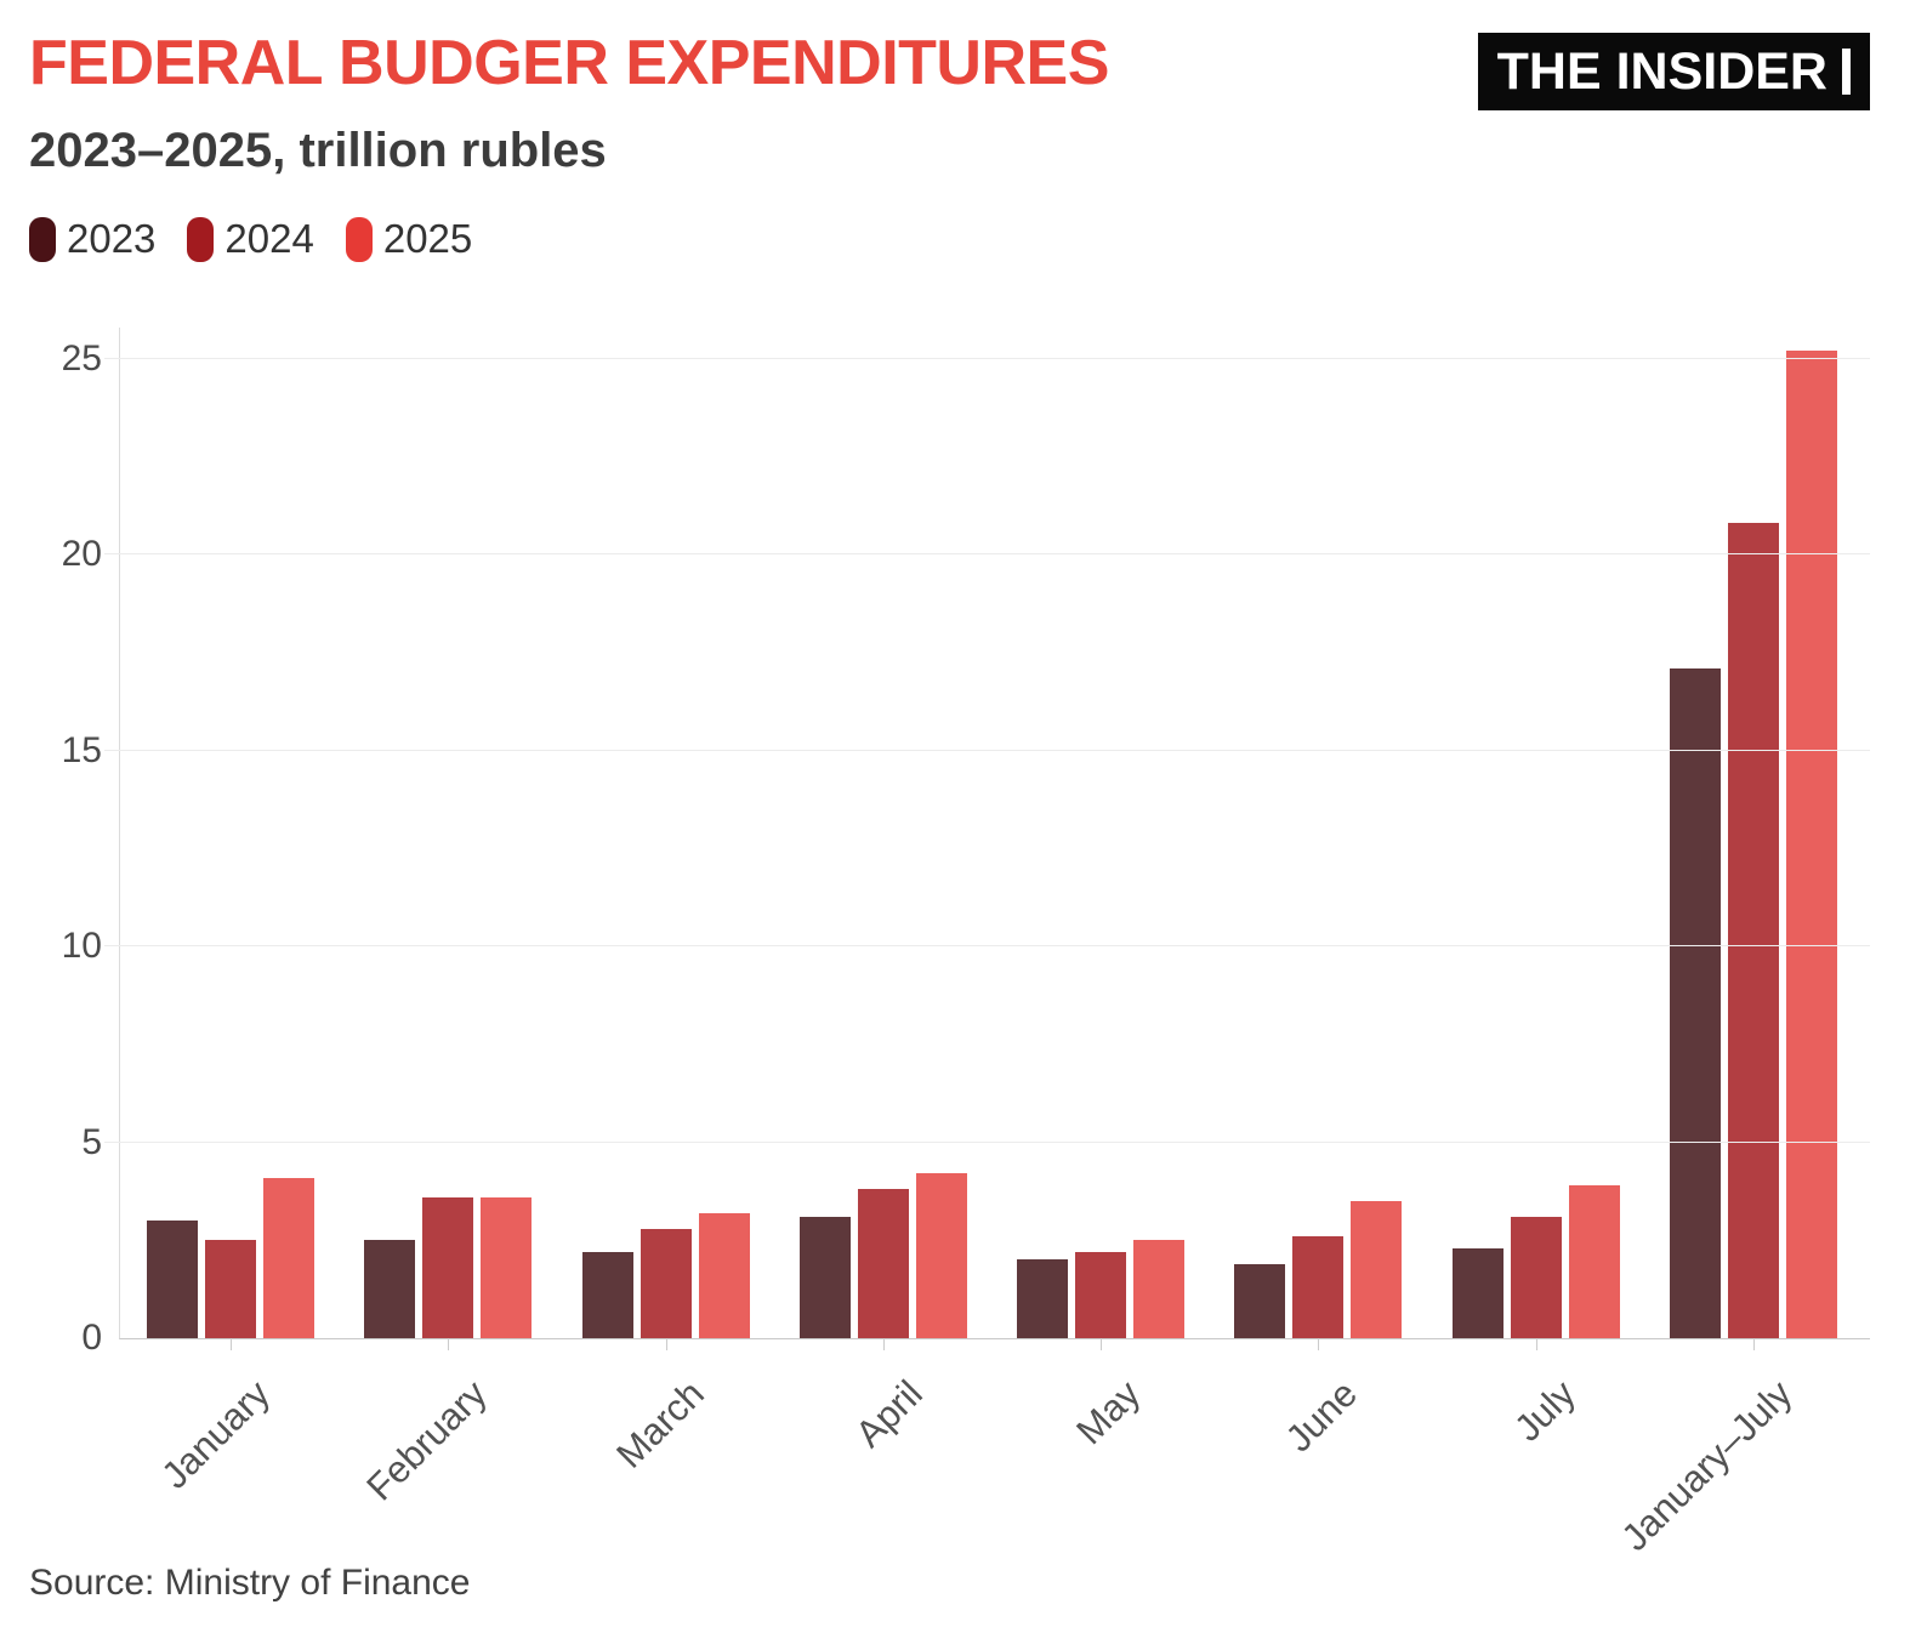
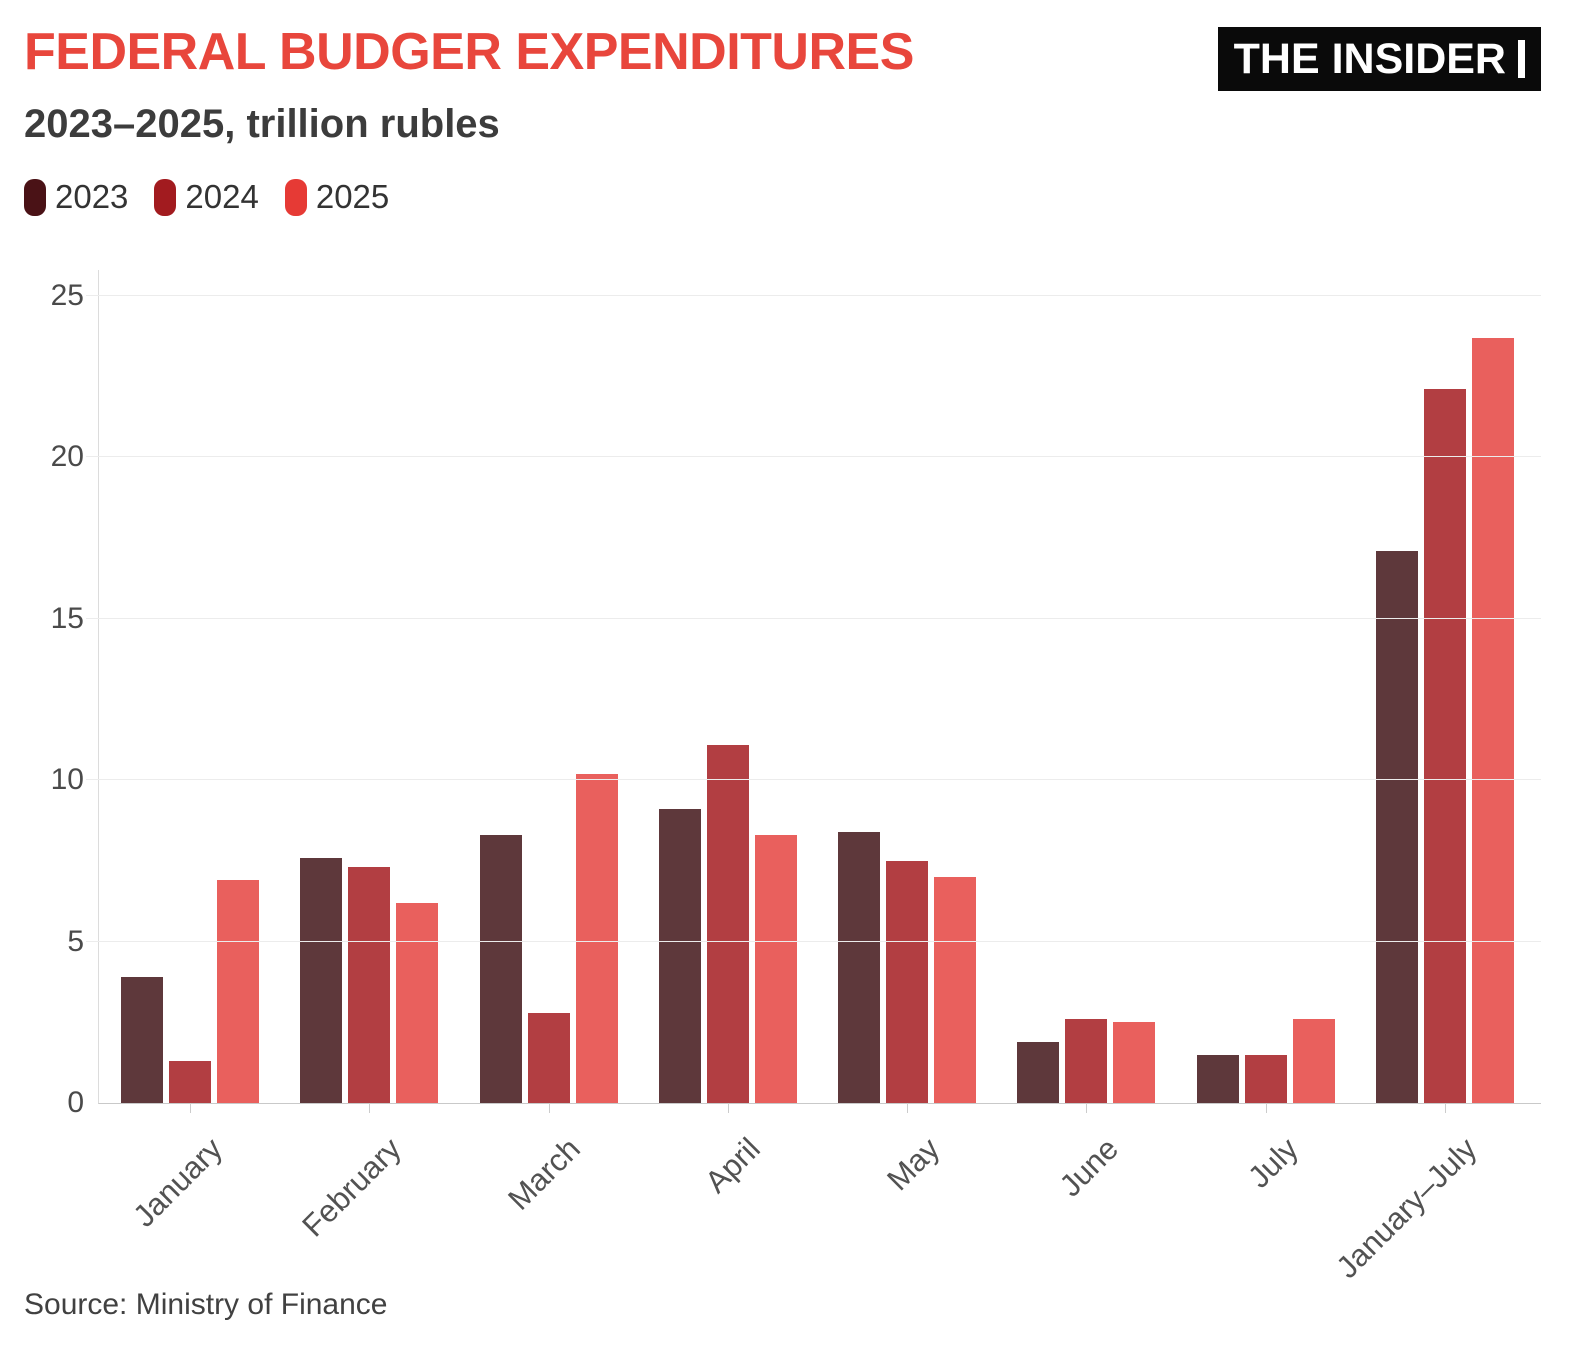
2023/January: 3.0 -> 3.9
2024/January: 2.5 -> 1.3
2025/January: 4.1 -> 6.9
2023/February: 2.5 -> 7.6
2024/February: 3.6 -> 7.3
2025/February: 3.6 -> 6.2
2023/March: 2.2 -> 8.3
2025/March: 3.2 -> 10.2
2023/April: 3.1 -> 9.1
2024/April: 3.8 -> 11.1
2025/April: 4.2 -> 8.3
2023/May: 2.0 -> 8.4
2024/May: 2.2 -> 7.5
2025/May: 2.5 -> 7.0
2025/June: 3.5 -> 2.5
2023/July: 2.3 -> 1.5
2024/July: 3.1 -> 1.5
2025/July: 3.9 -> 2.6
2024/January–July: 20.8 -> 22.1
2025/January–July: 25.2 -> 23.7
